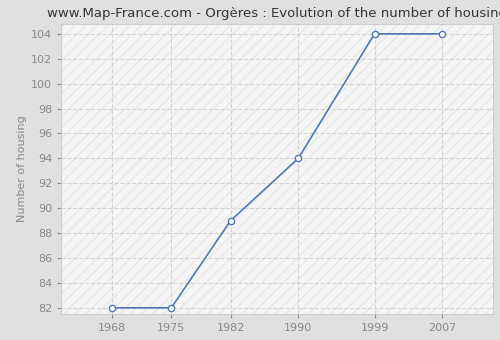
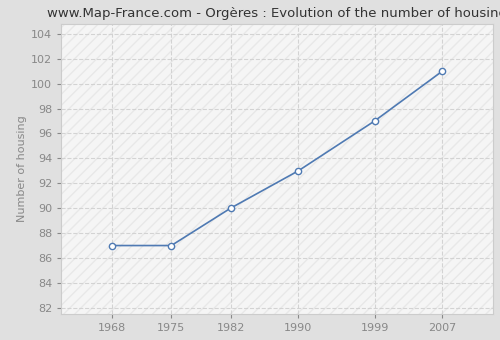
1968: 82 -> 87
1975: 82 -> 87
1982: 89 -> 90
1990: 94 -> 93
1999: 104 -> 97
2007: 104 -> 101
